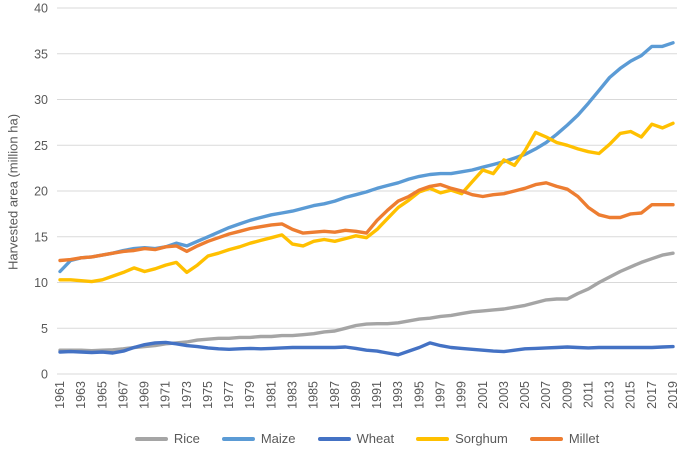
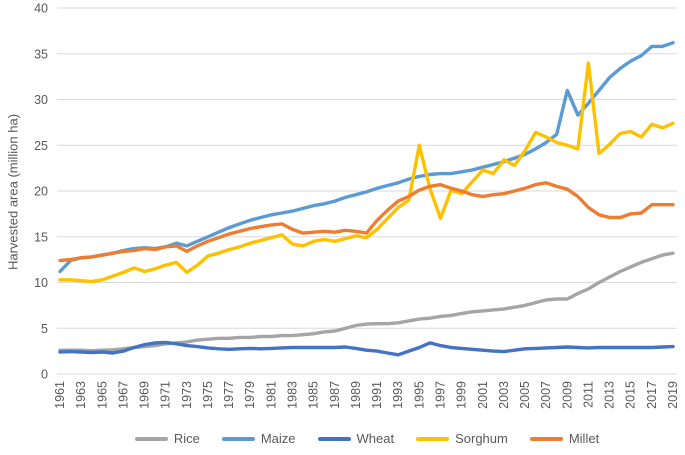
Sorghum/1995: 20 -> 25
Sorghum/1997: 20 -> 17
Maize/2009: 27 -> 31
Sorghum/2011: 24 -> 34
